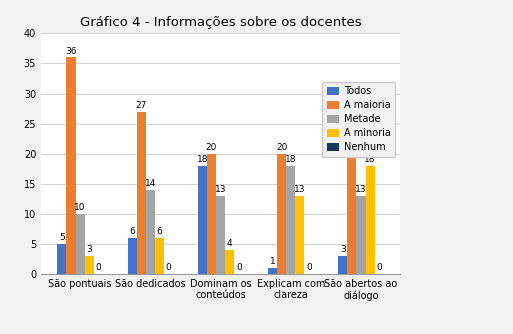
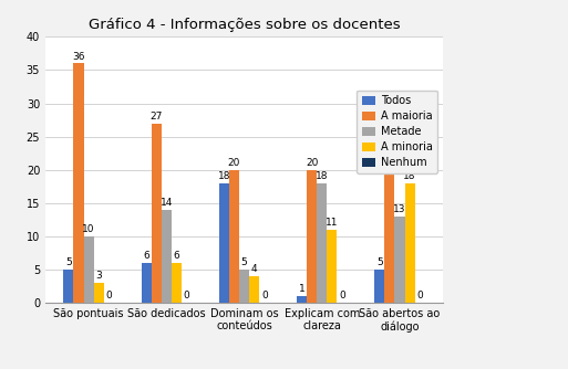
Metade/Dominam os conteúdos: 13 -> 5
A minoria/Explicam com clareza: 13 -> 11
Todos/São abertos ao diálogo: 3 -> 5
